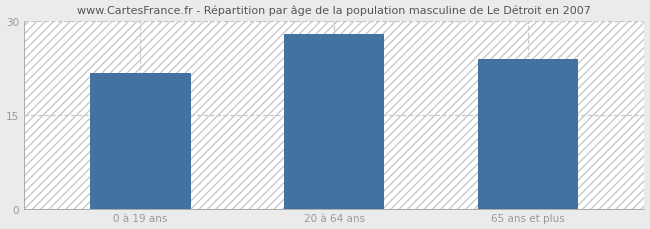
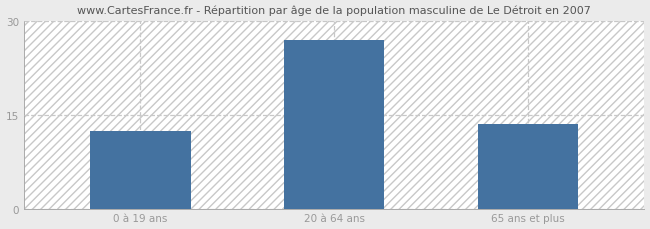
0 à 19 ans: 21.8 -> 12.5
20 à 64 ans: 28.0 -> 27.0
65 ans et plus: 24.0 -> 13.5
